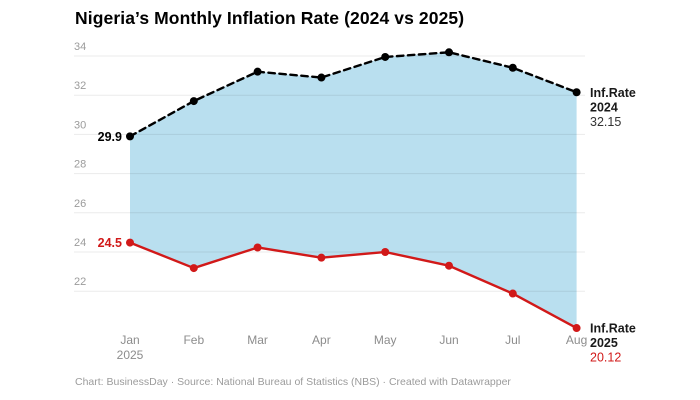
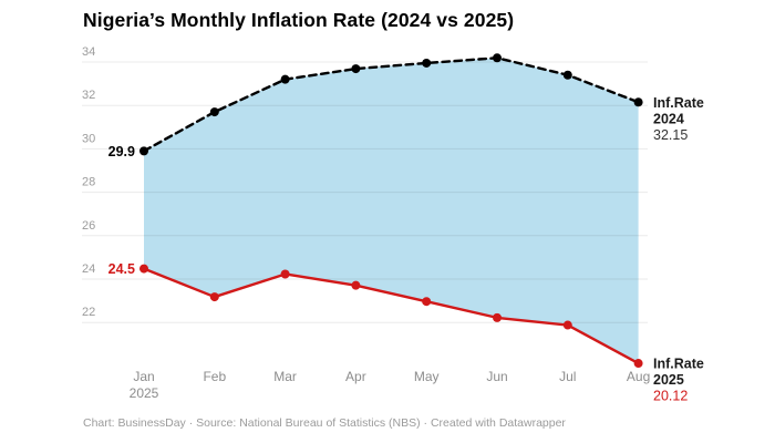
Inf.Rate 2024/Apr: 32.9 -> 33.7
Inf.Rate 2025/May: 24.0 -> 23.0
Inf.Rate 2025/Jun: 23.3 -> 22.2
